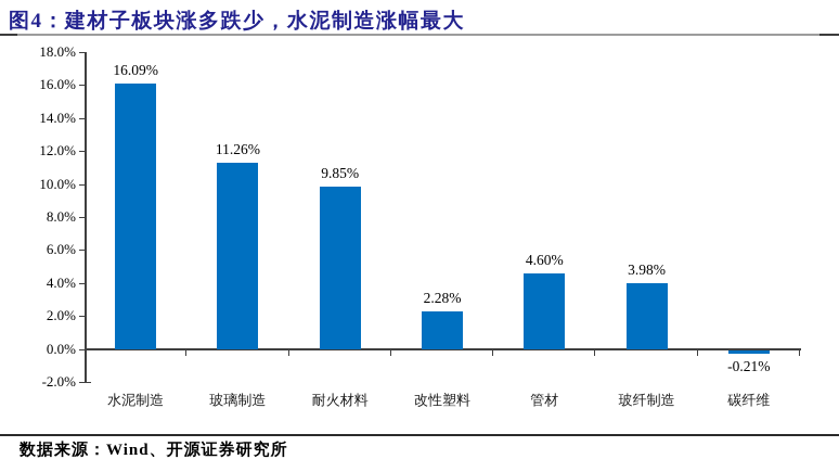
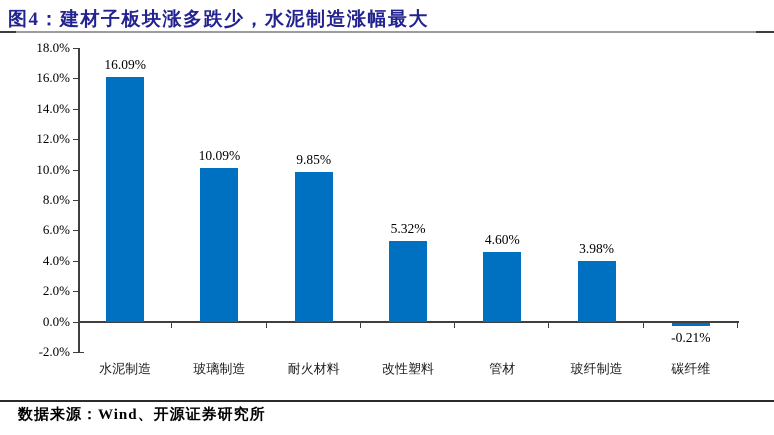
玻璃制造: 11.26% -> 10.09%
改性塑料: 2.28% -> 5.32%
